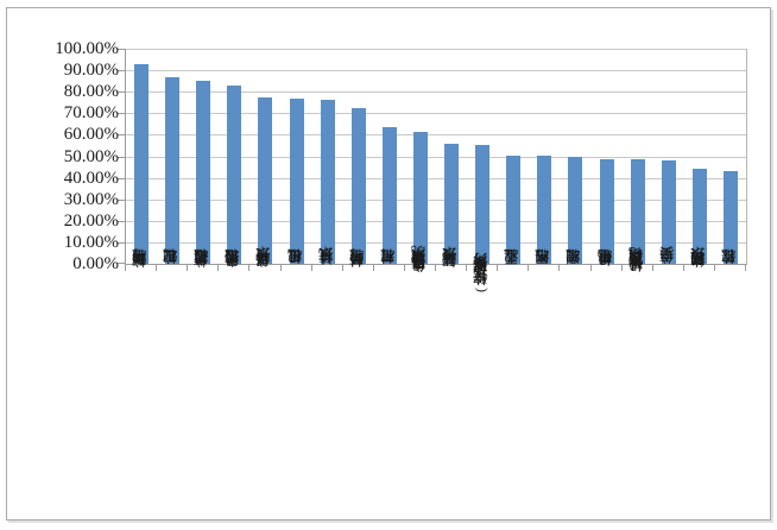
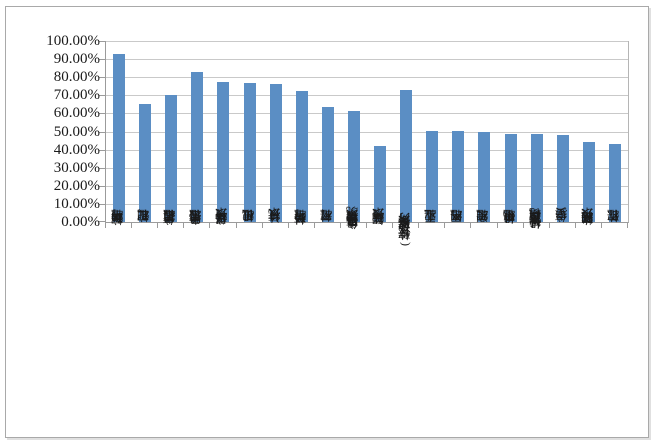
控制工程: 86% -> 65%
信息与通信工程: 85% -> 70%
智能科学与技术: 56% -> 42%
软件技术(游戏软件技术方向): 55% -> 73%
